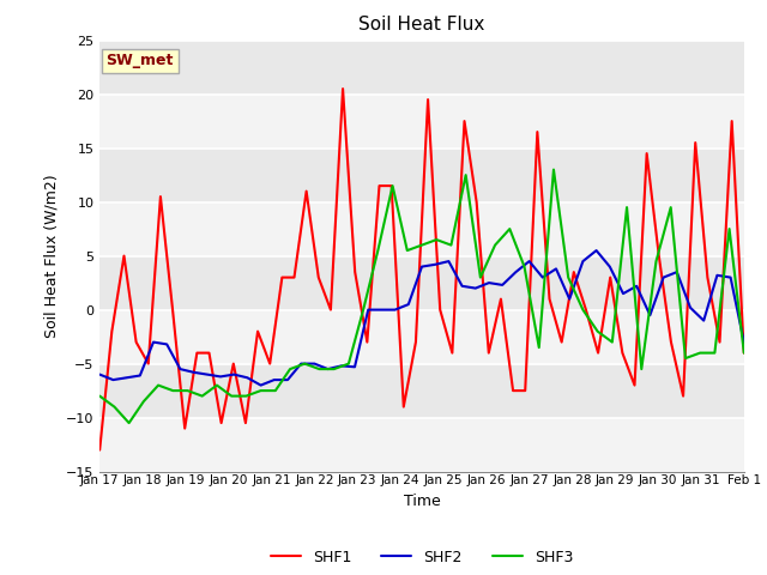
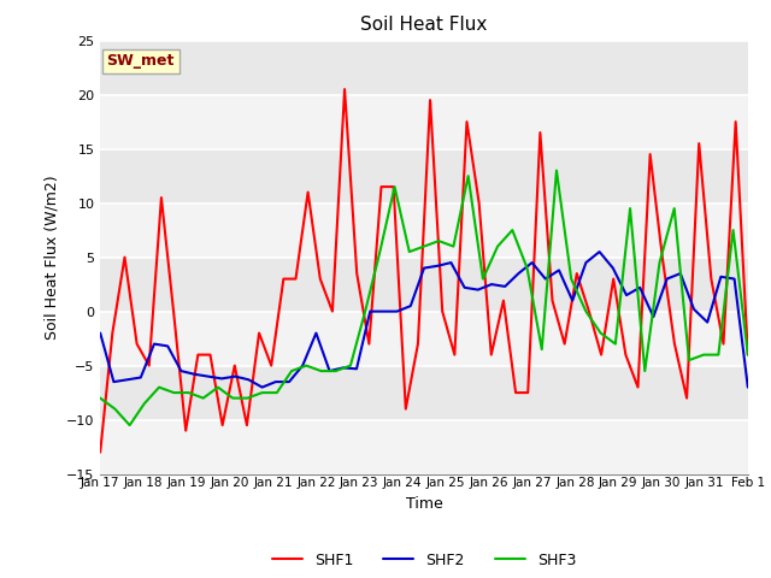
SHF2/Jan 17: -6.0 -> -2.0
SHF2/Jan 22: -5.0 -> -2.0
SHF2/Feb 1: -3.0 -> -7.0
